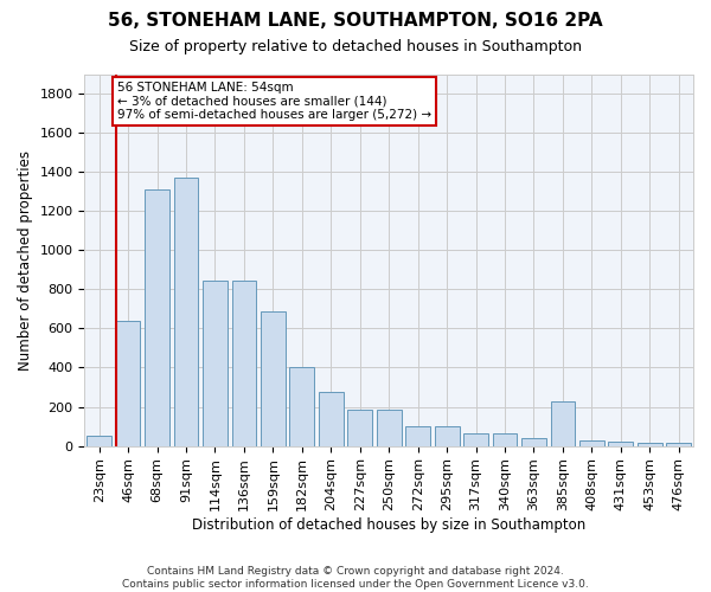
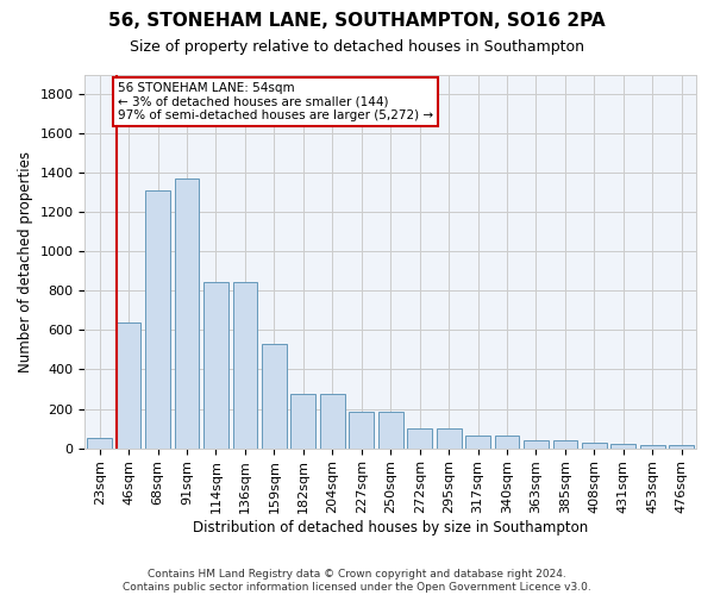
159sqm: 690 -> 530
182sqm: 400 -> 280
385sqm: 230 -> 40
